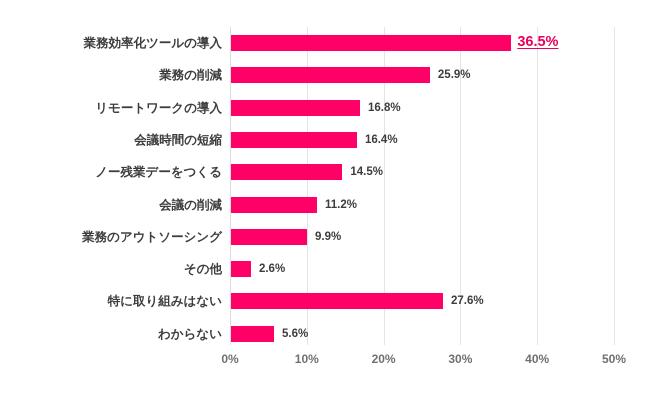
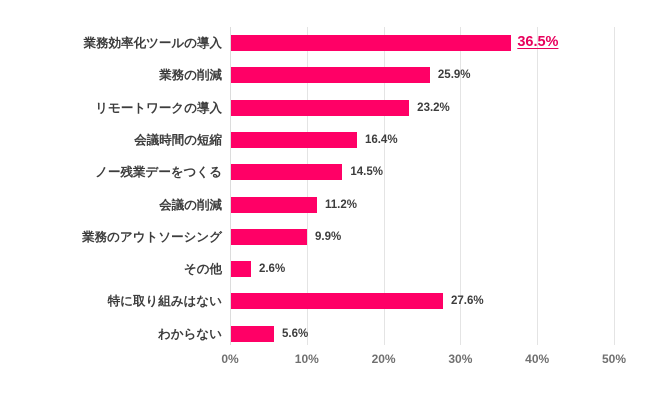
リモートワークの導入: 16.8% -> 23.2%
